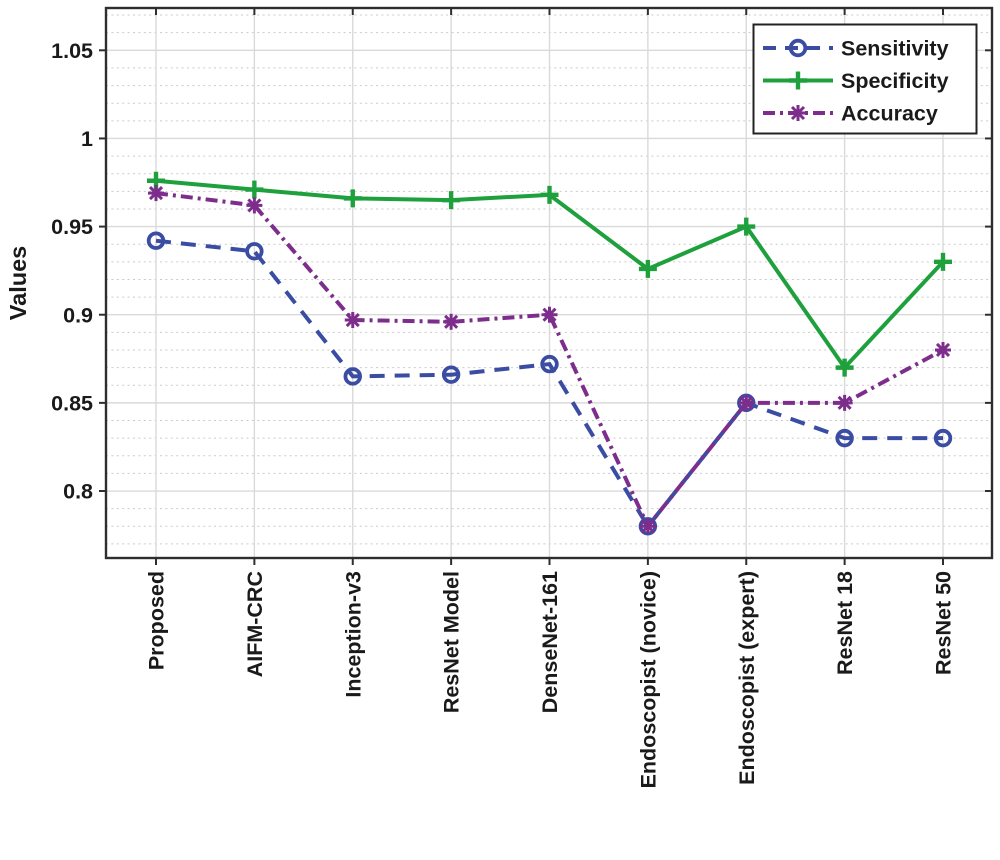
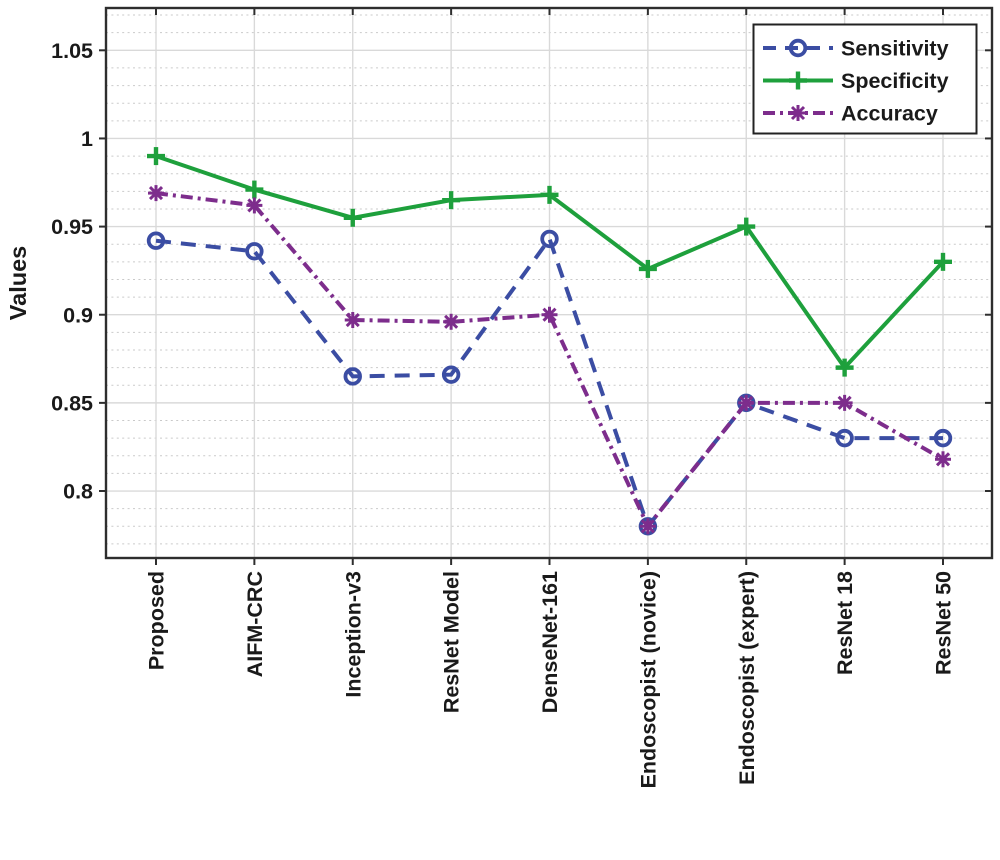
Specificity/Proposed: 0.976 -> 0.990
Specificity/Inception-v3: 0.966 -> 0.955
Sensitivity/DenseNet-161: 0.872 -> 0.943
Accuracy/ResNet 50: 0.880 -> 0.818
